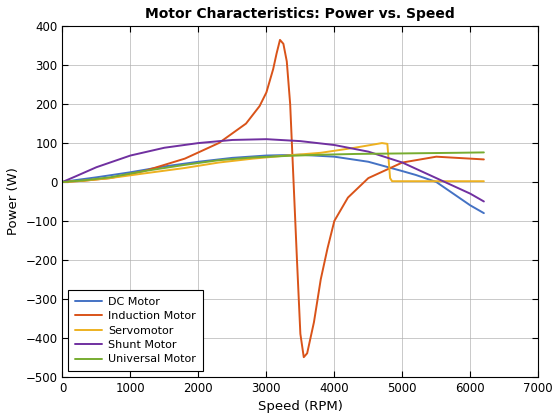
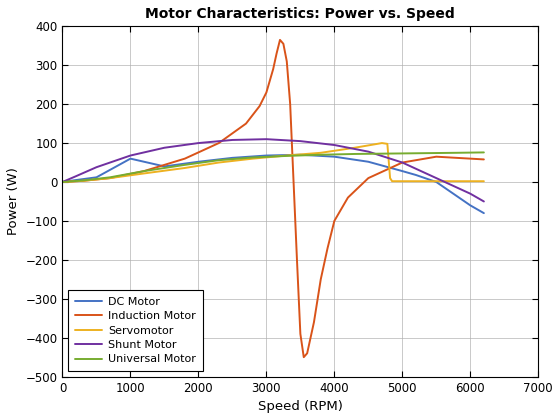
DC Motor/1000: 25 -> 60
